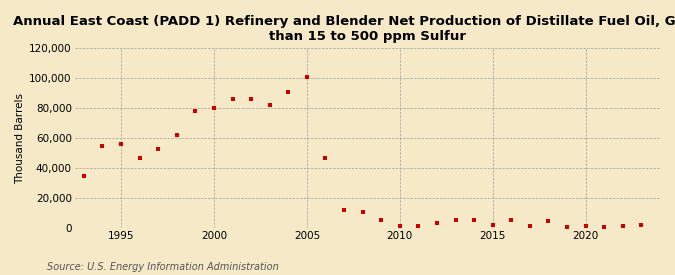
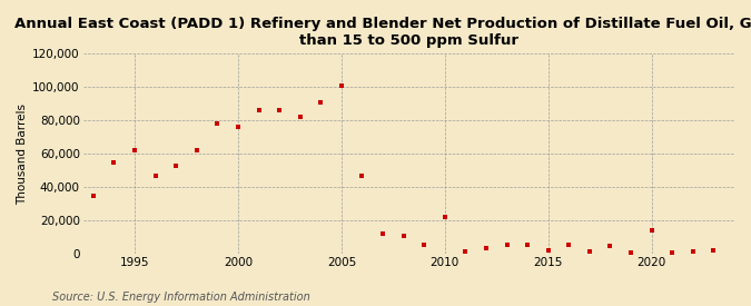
1995: 56,000 -> 62,000
2000: 80,000 -> 76,000
2010: 2,000 -> 22,000
2020: 1,000 -> 14,000
